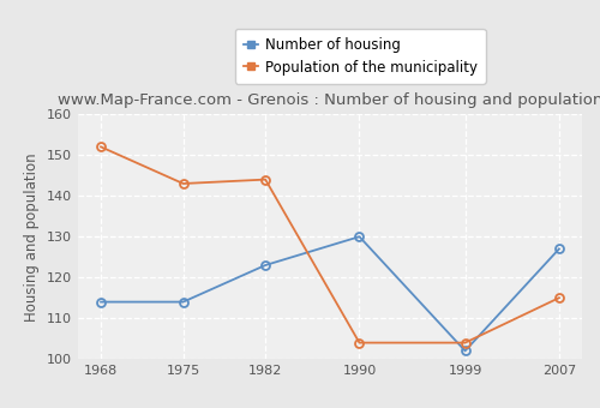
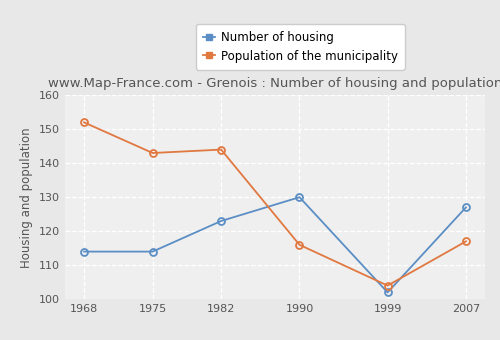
Population of the municipality/1990: 104 -> 116
Population of the municipality/2007: 115 -> 117
